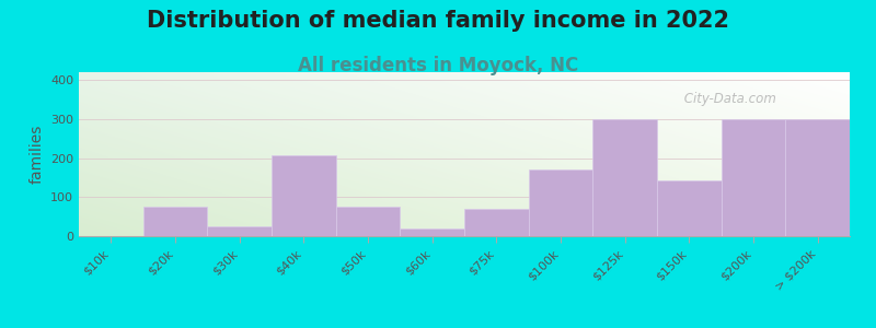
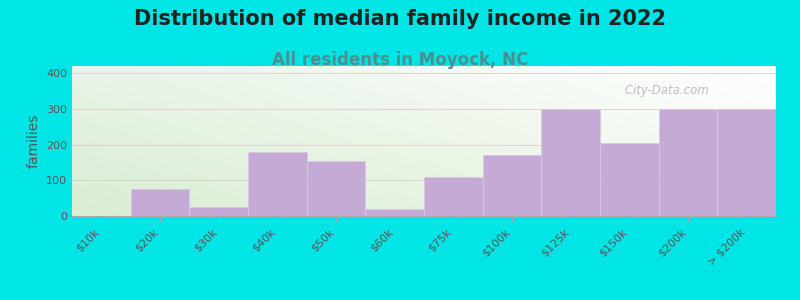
$40k: 207 -> 180
$50k: 75 -> 155
$75k: 70 -> 110
$150k: 143 -> 205
